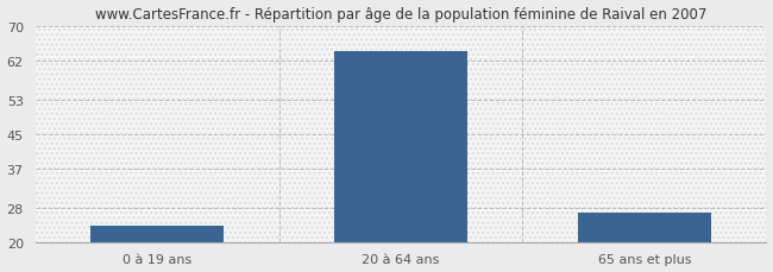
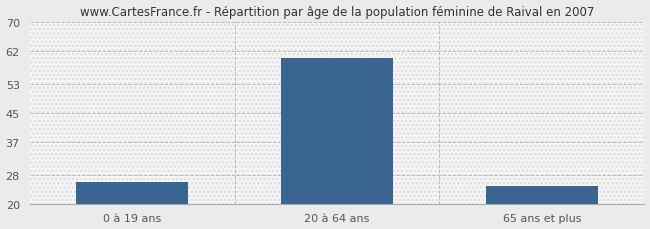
0 à 19 ans: 24 -> 26
20 à 64 ans: 64 -> 60
65 ans et plus: 27 -> 25
